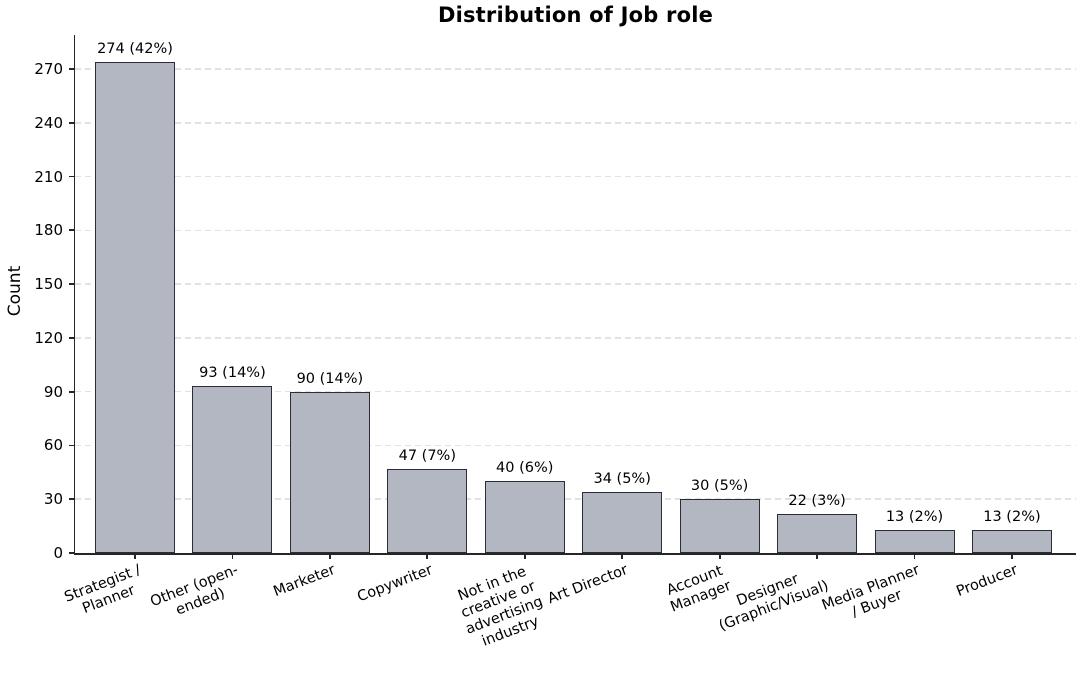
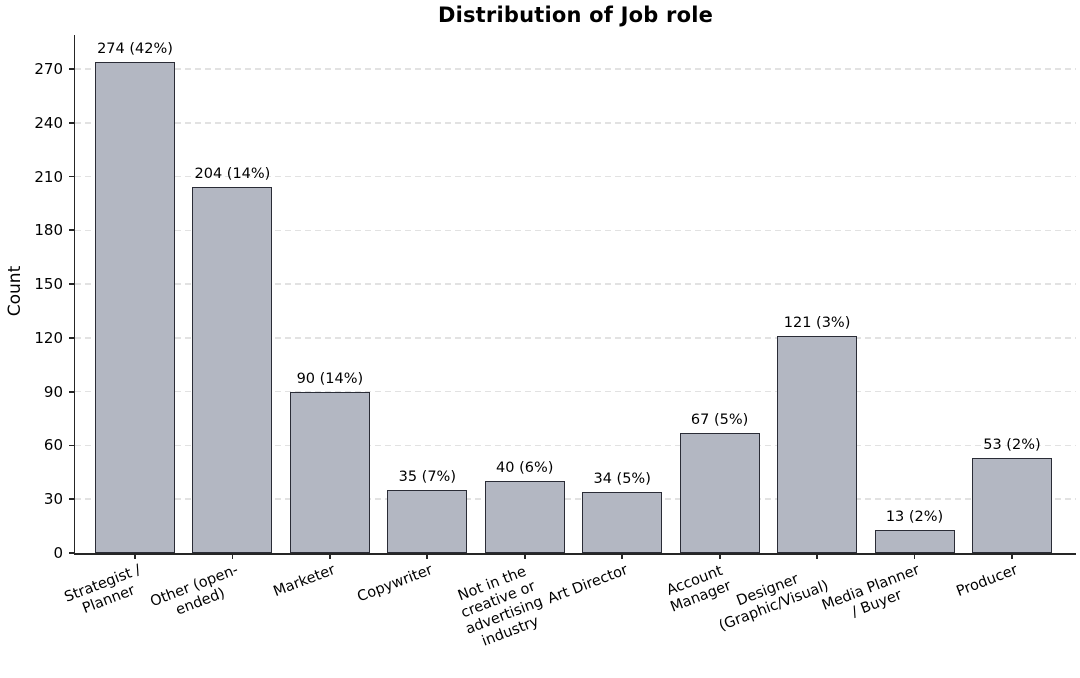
Other (open-ended): 93 -> 204
Copywriter: 47 -> 35
Account Manager: 30 -> 67
Designer (Graphic/Visual): 22 -> 121
Producer: 13 -> 53
